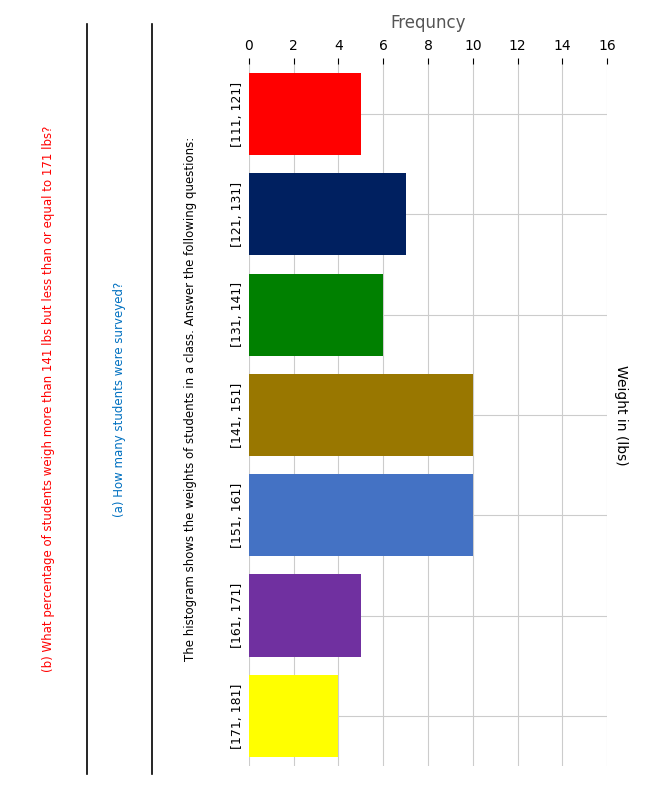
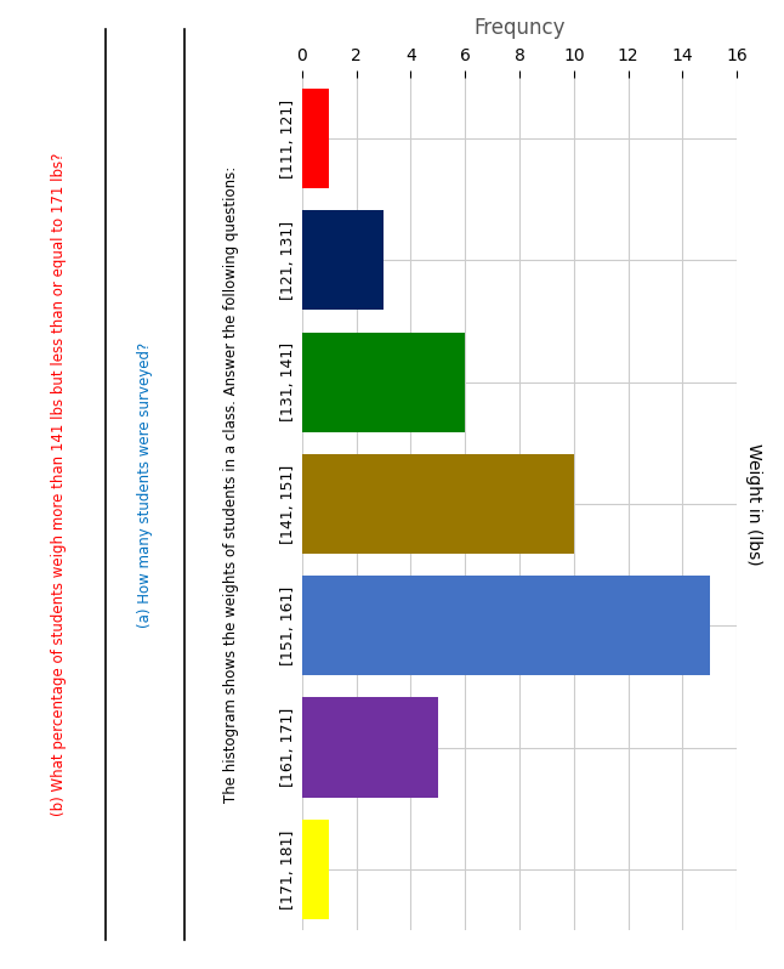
[111, 121]: 5 -> 1
[121, 131]: 7 -> 3
[151, 161]: 10 -> 15
[171, 181]: 4 -> 1
